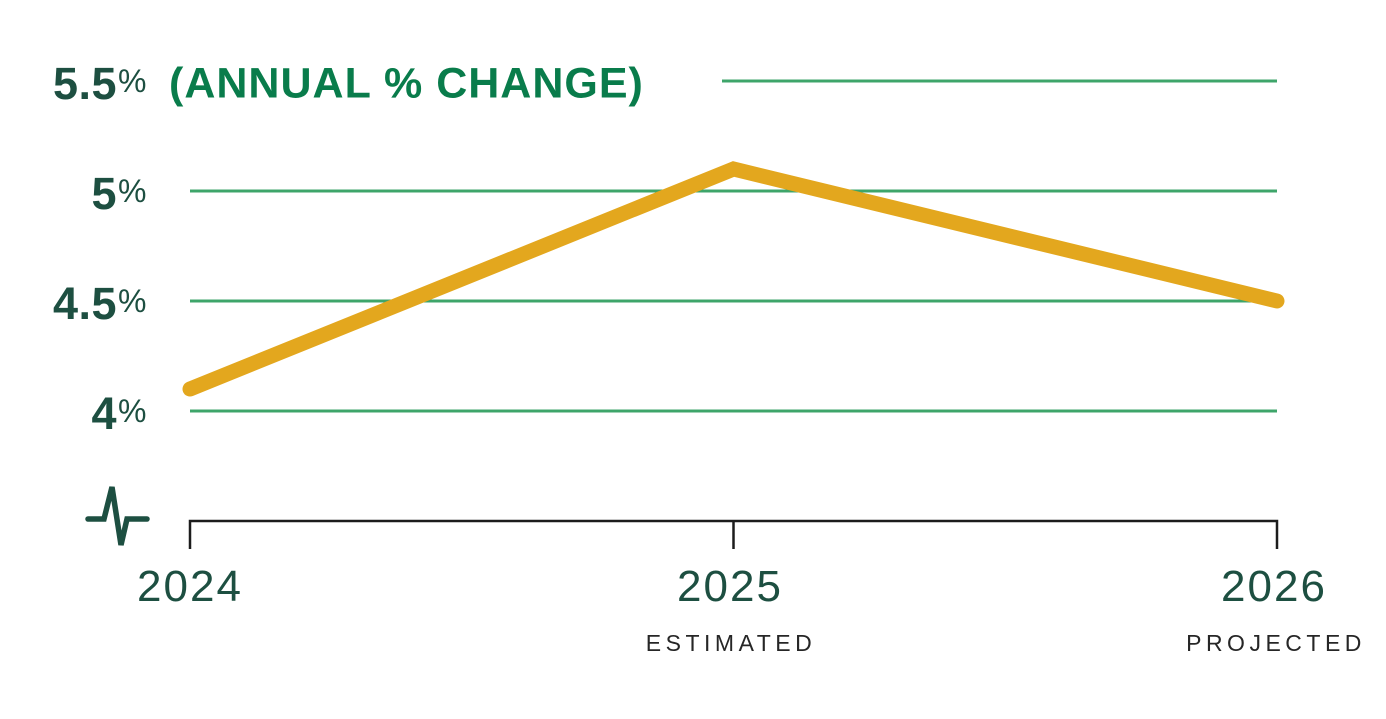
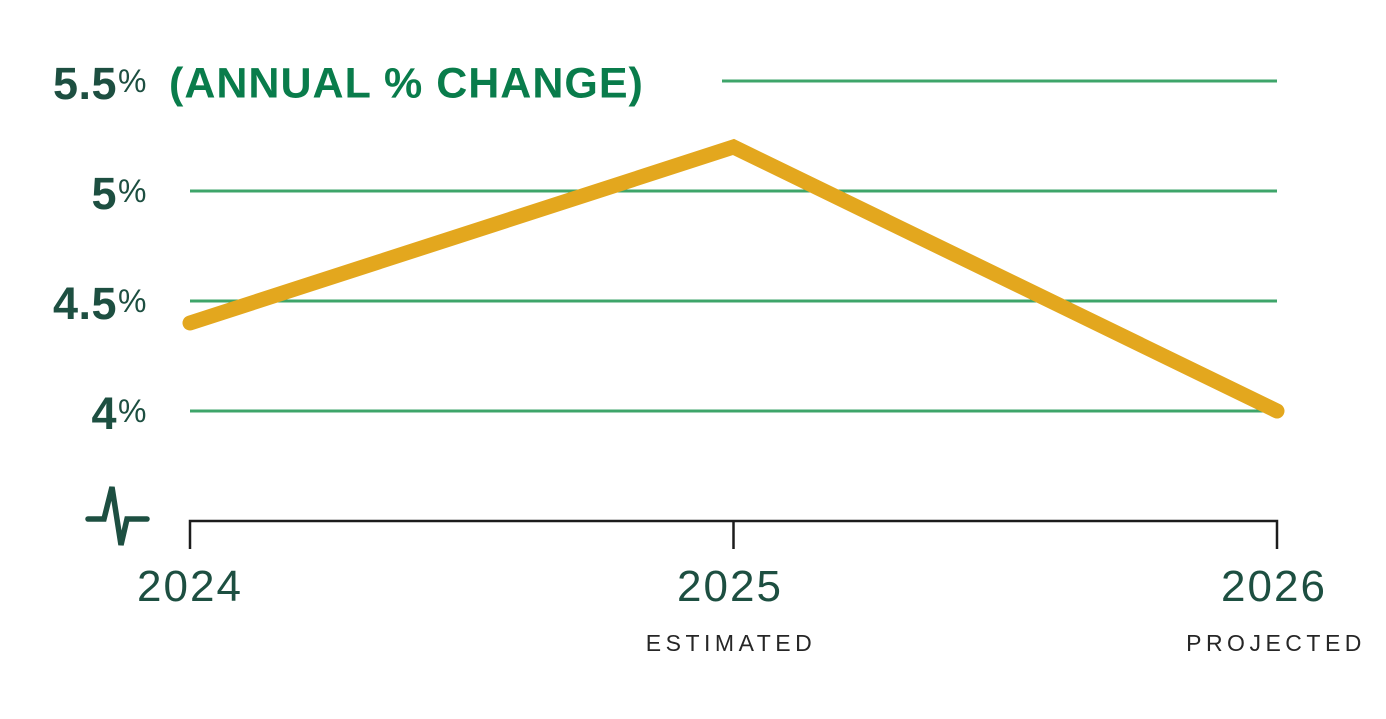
2024: 4.1 -> 4.4
2025: 5.1 -> 5.2
2026: 4.5 -> 4.0
